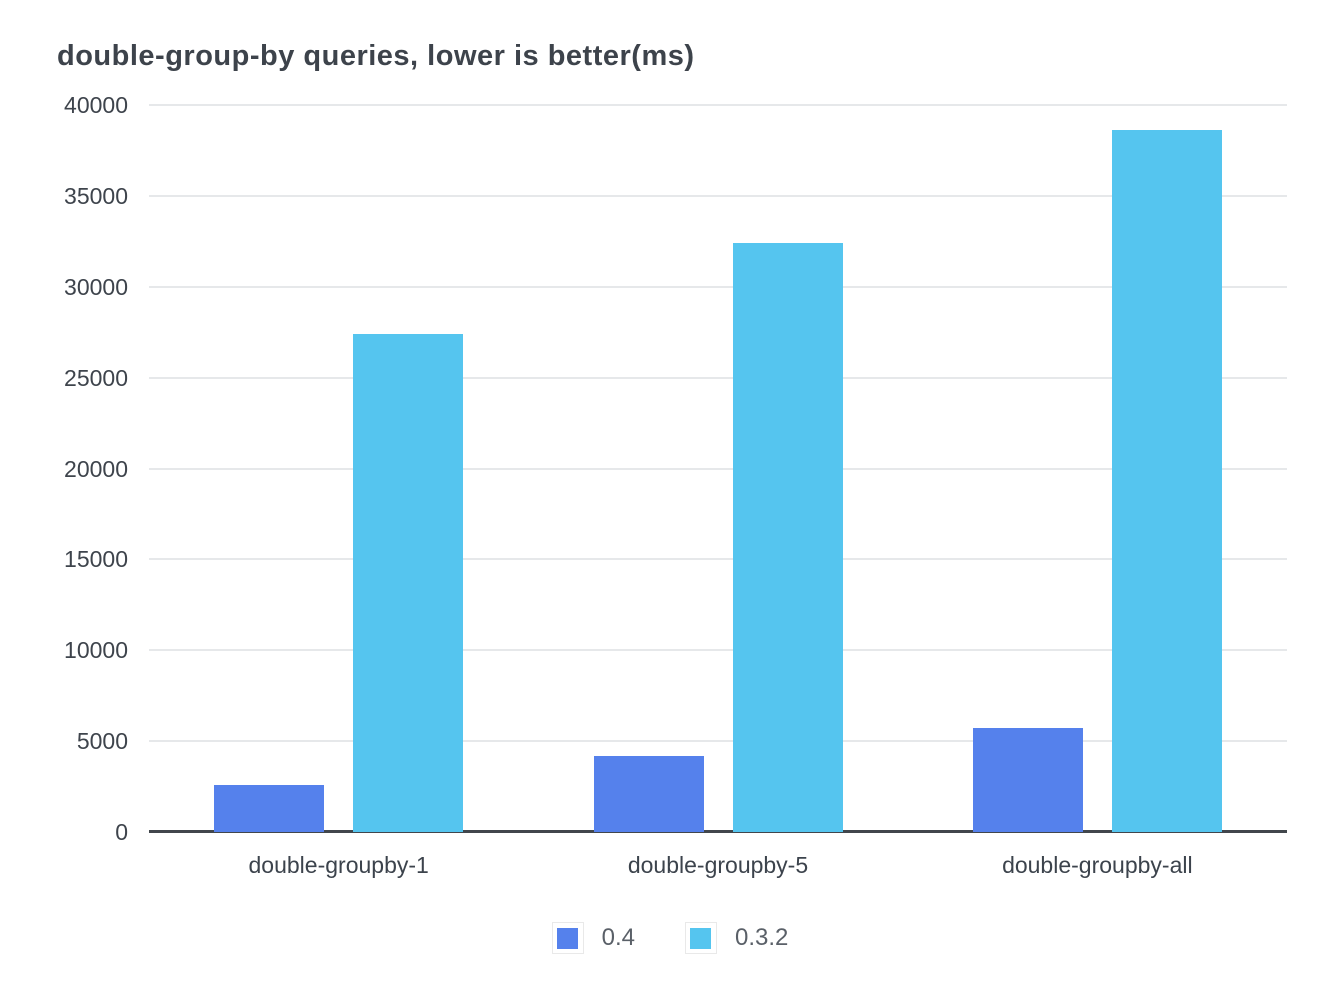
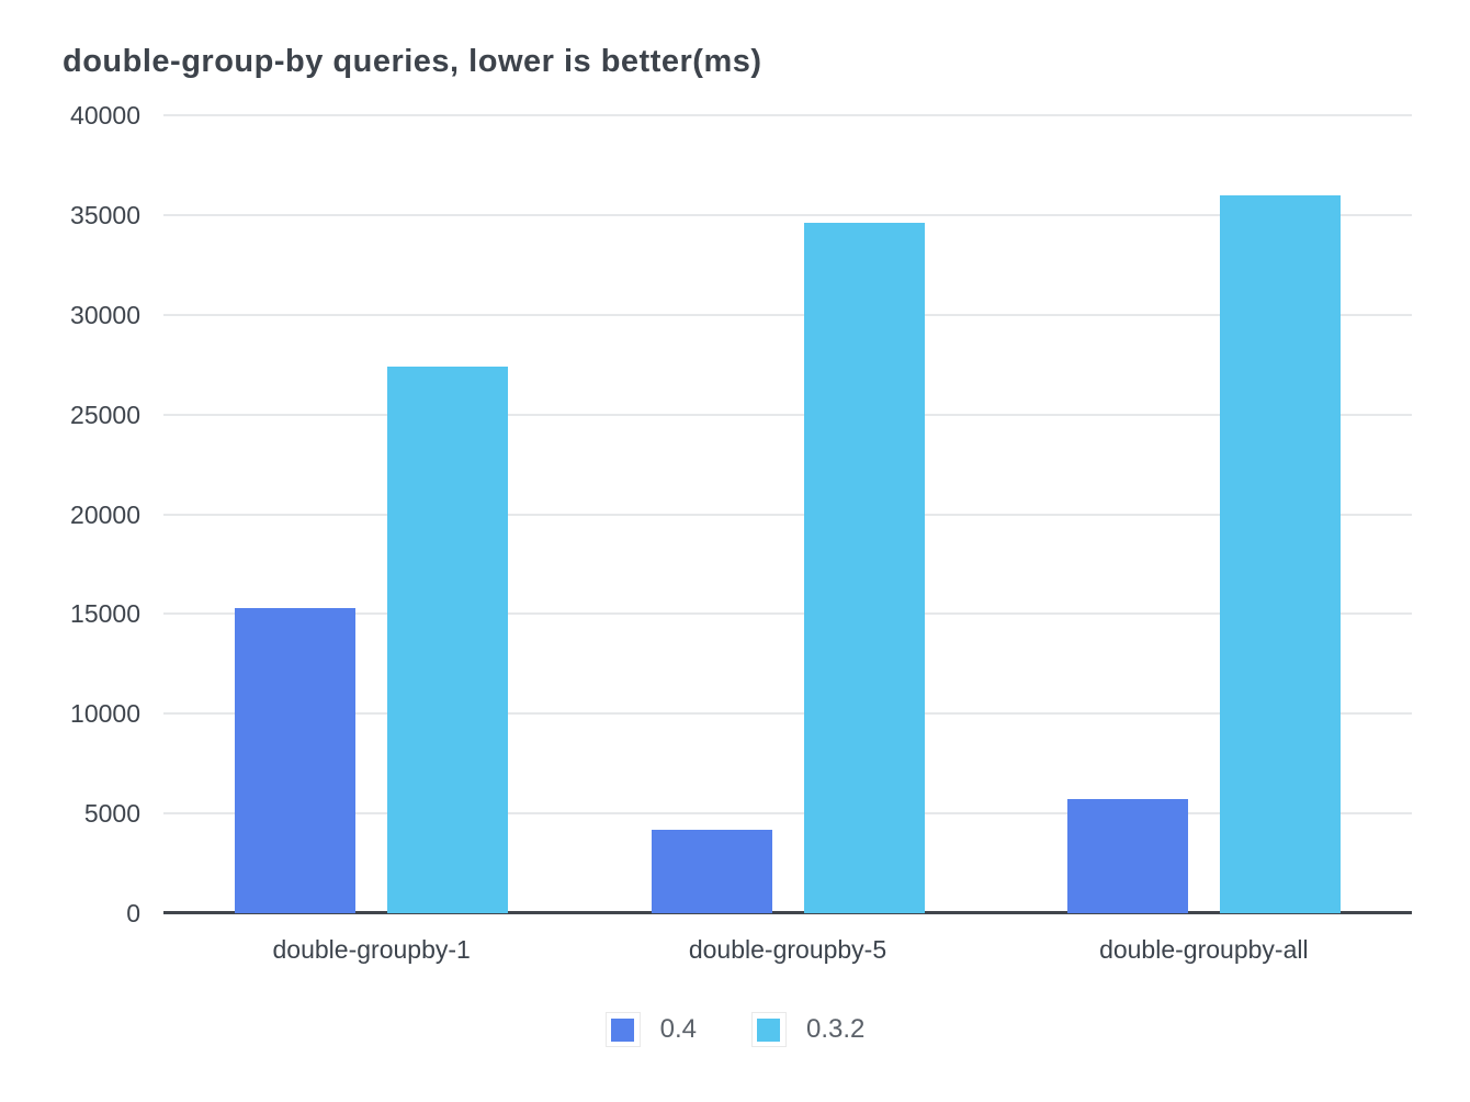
0.4/double-groupby-1: 2600 -> 15300
0.3.2/double-groupby-5: 32400 -> 34600
0.3.2/double-groupby-all: 38600 -> 36000
